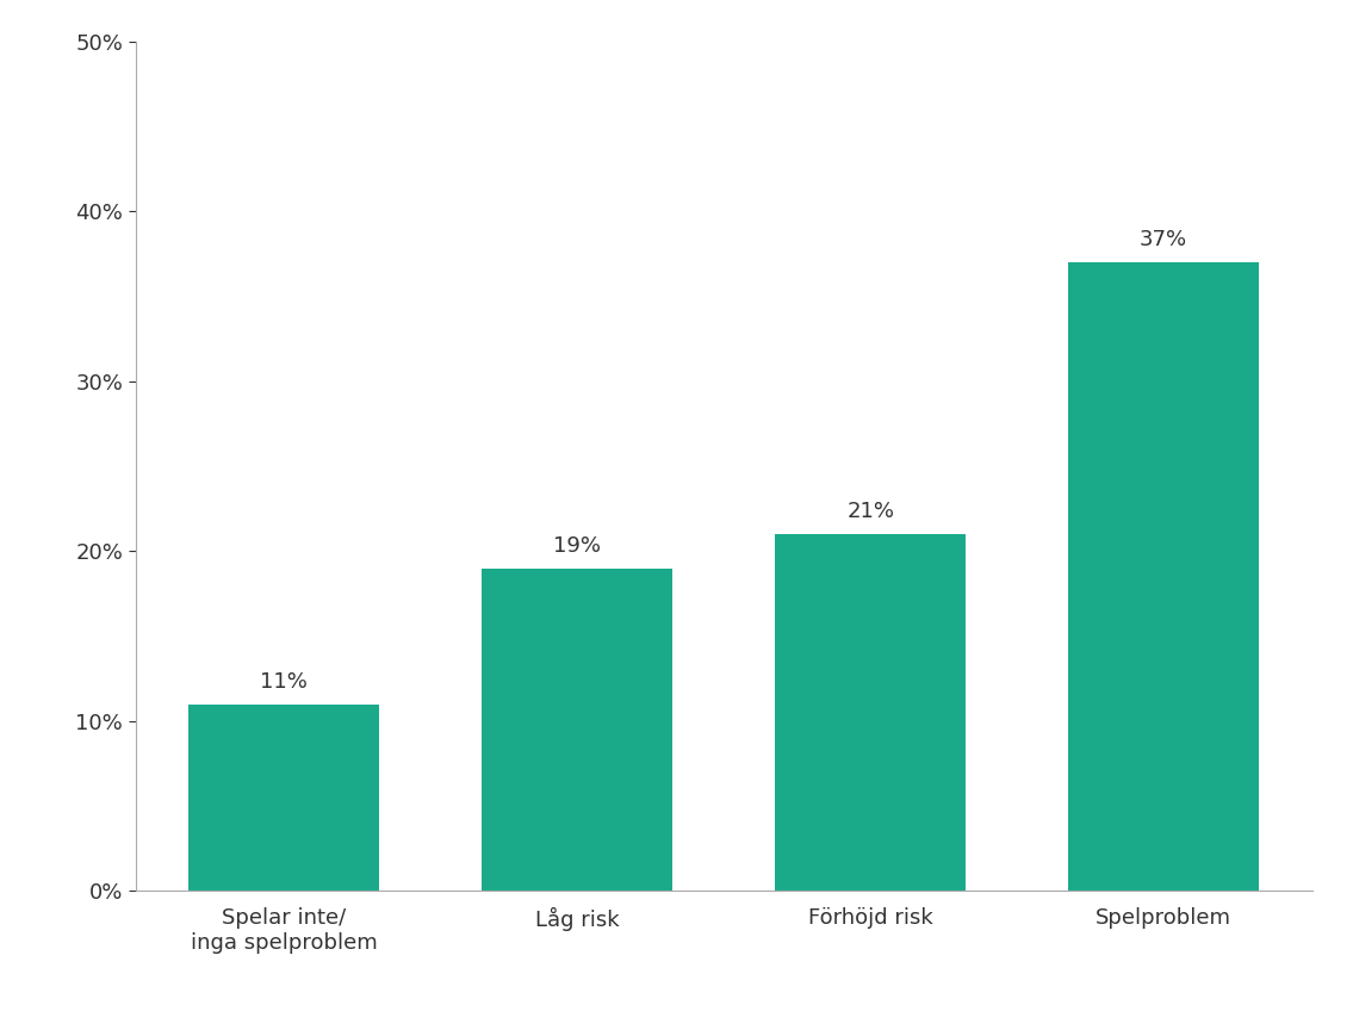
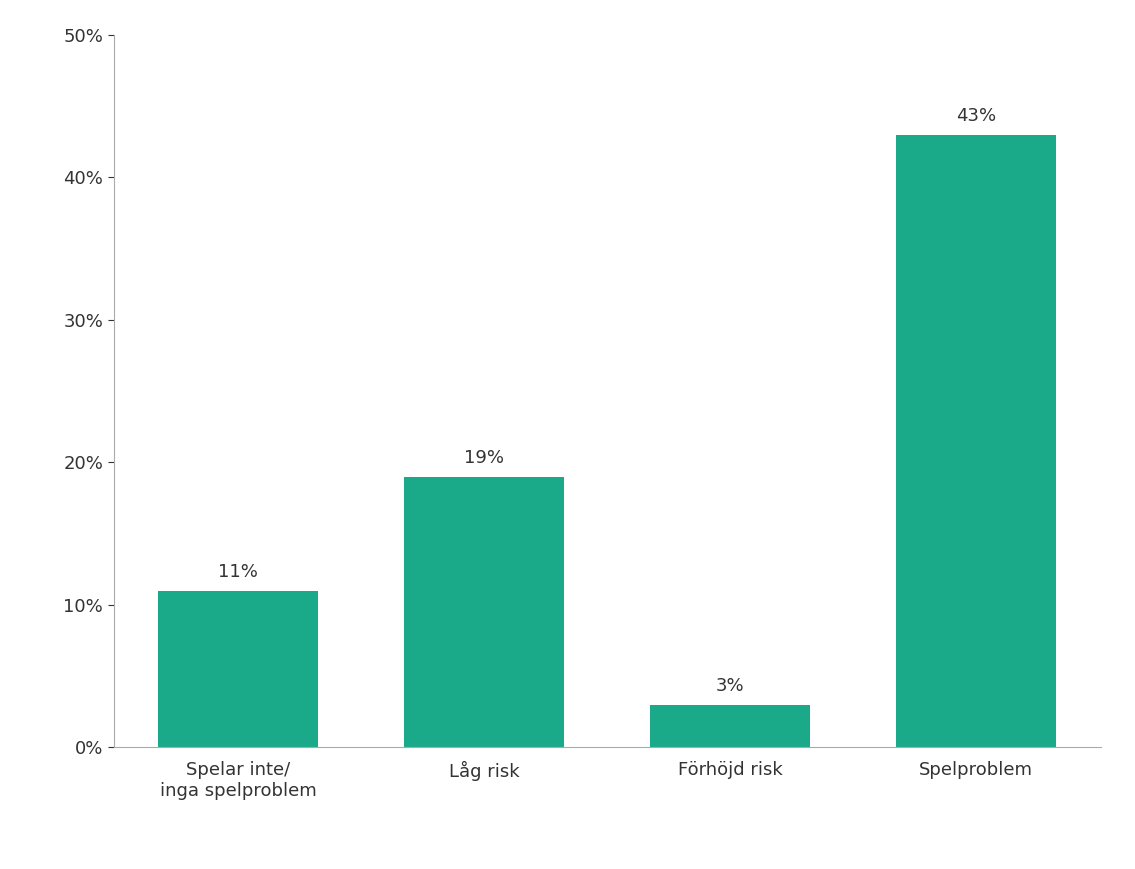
Förhöjd risk: 21% -> 3%
Spelproblem: 37% -> 43%
